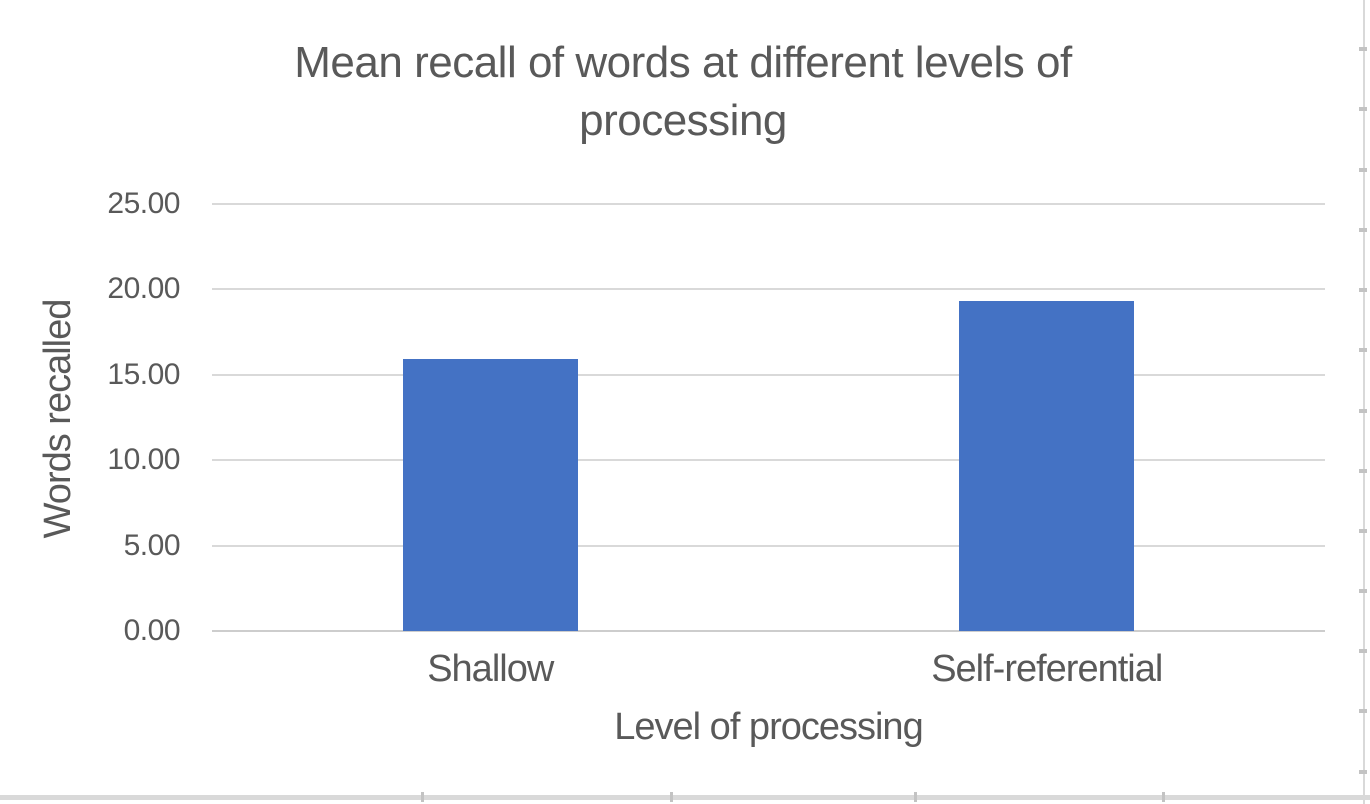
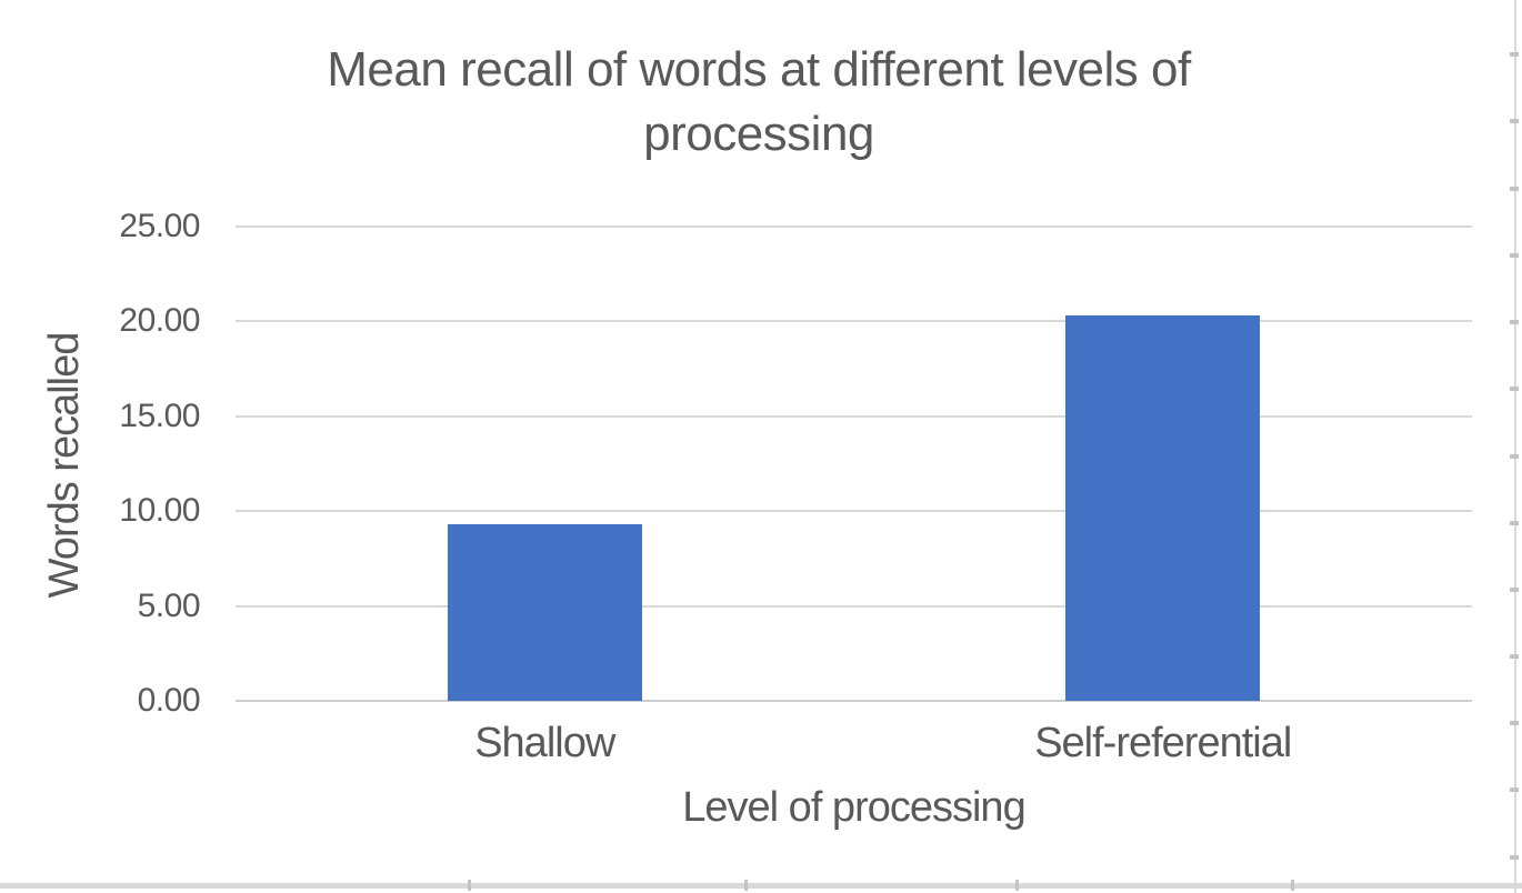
Shallow: 15.9 -> 9.3
Self-referential: 19.3 -> 20.3
